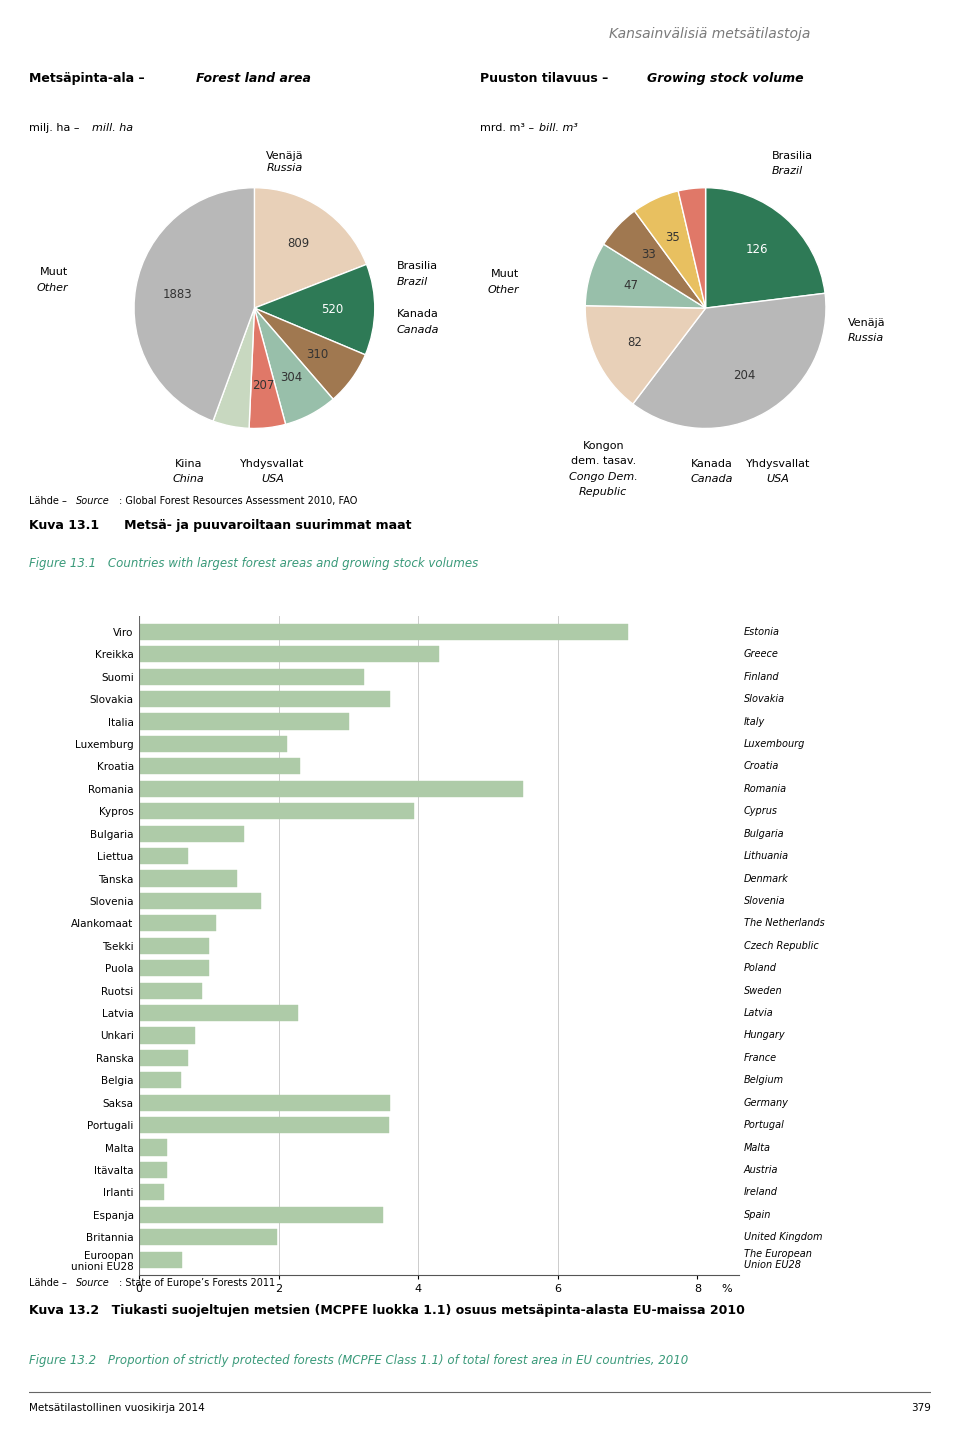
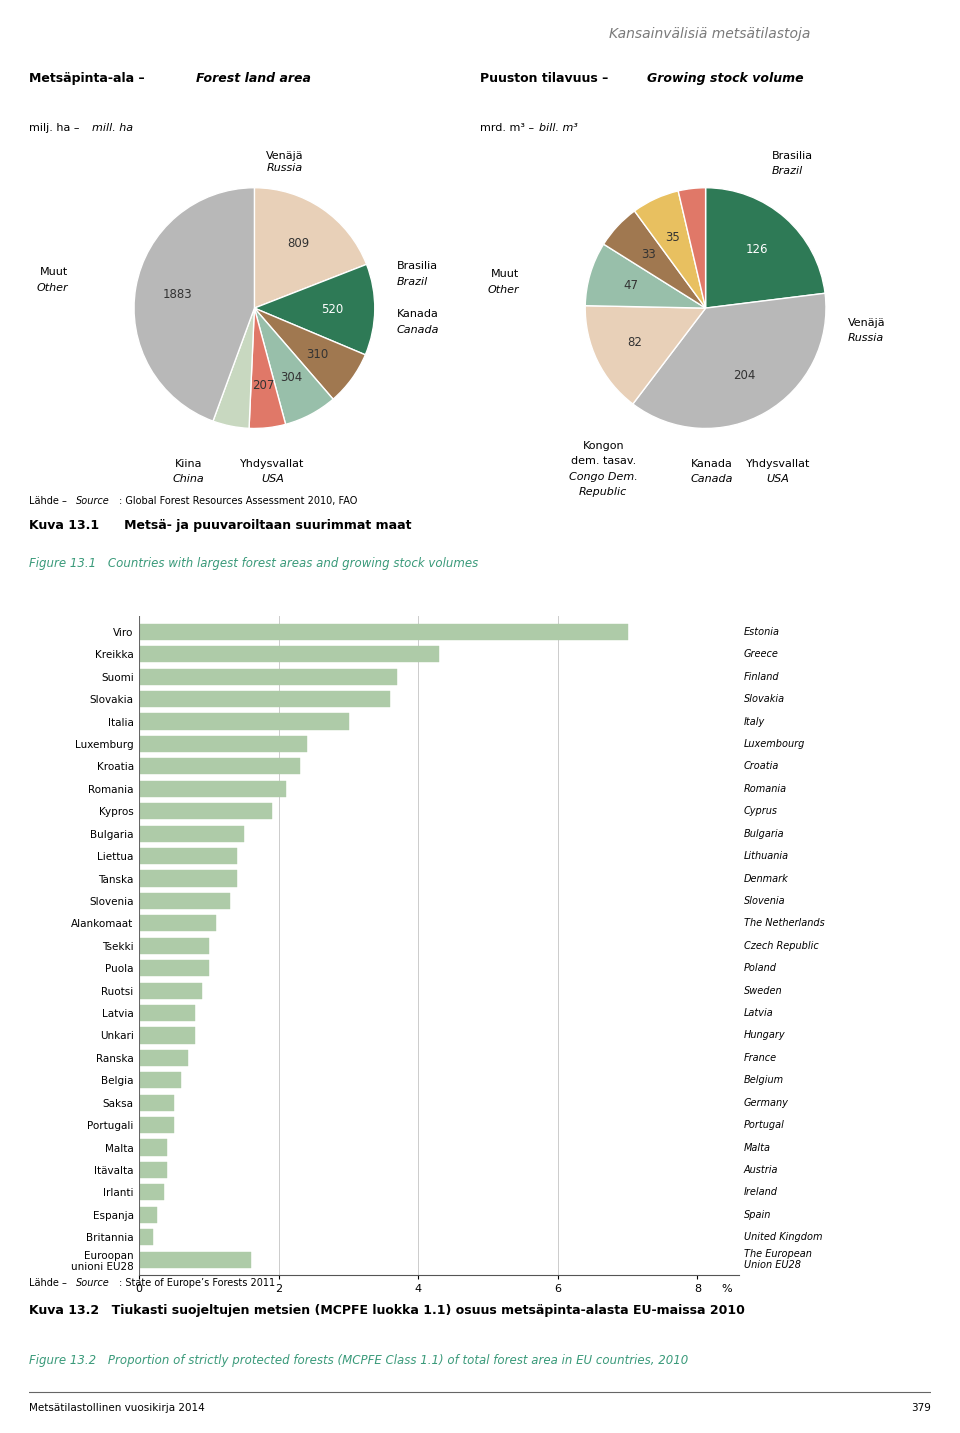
Suomi: 3.22 -> 3.70
Luxemburg: 2.12 -> 2.40
Romania: 5.50 -> 2.10
Kypros: 3.94 -> 1.90
Liettua: 0.70 -> 1.40
Slovenia: 1.74 -> 1.30
Latvia: 2.28 -> 0.80
Saksa: 3.60 -> 0.50
Portugali: 3.58 -> 0.50
Espanja: 3.50 -> 0.25
Britannia: 1.98 -> 0.20
Euroopan unioni EU28: 0.62 -> 1.60
